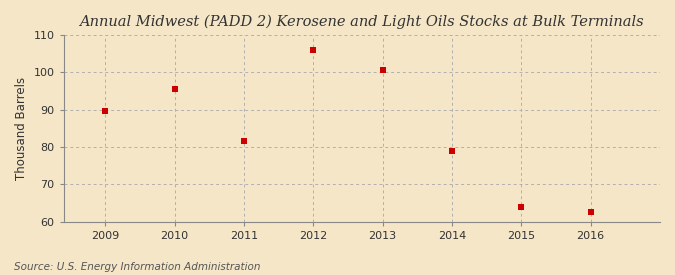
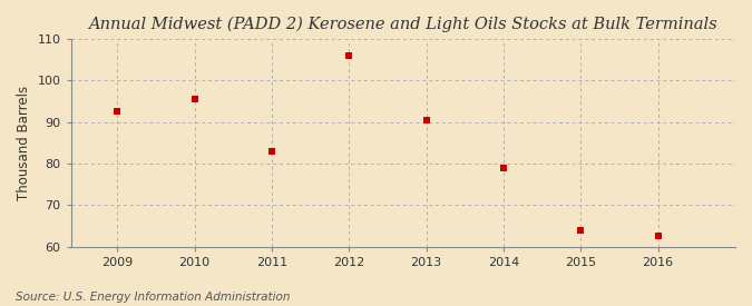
2009: 89.5 -> 92.5
2011: 81.5 -> 83.0
2013: 100.5 -> 90.5
